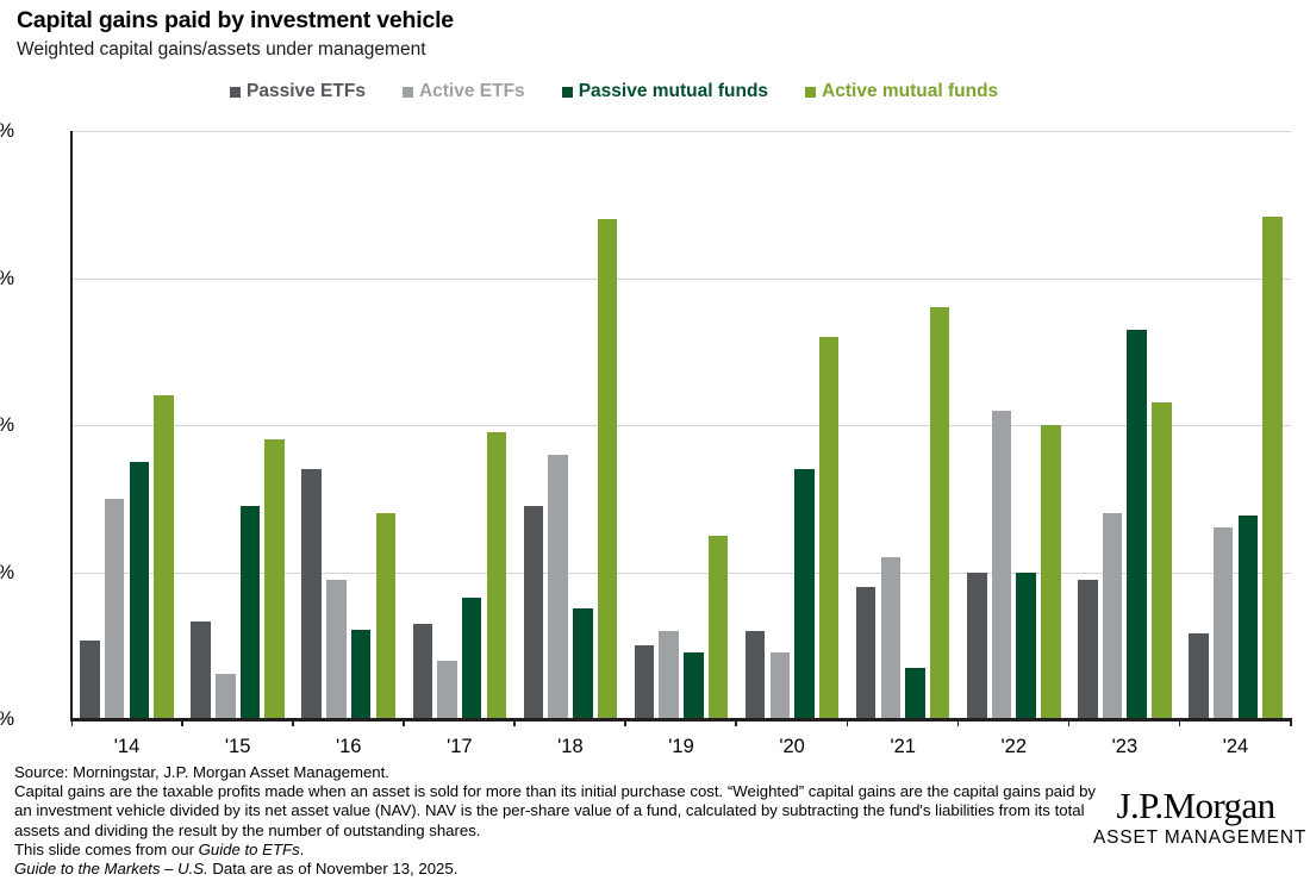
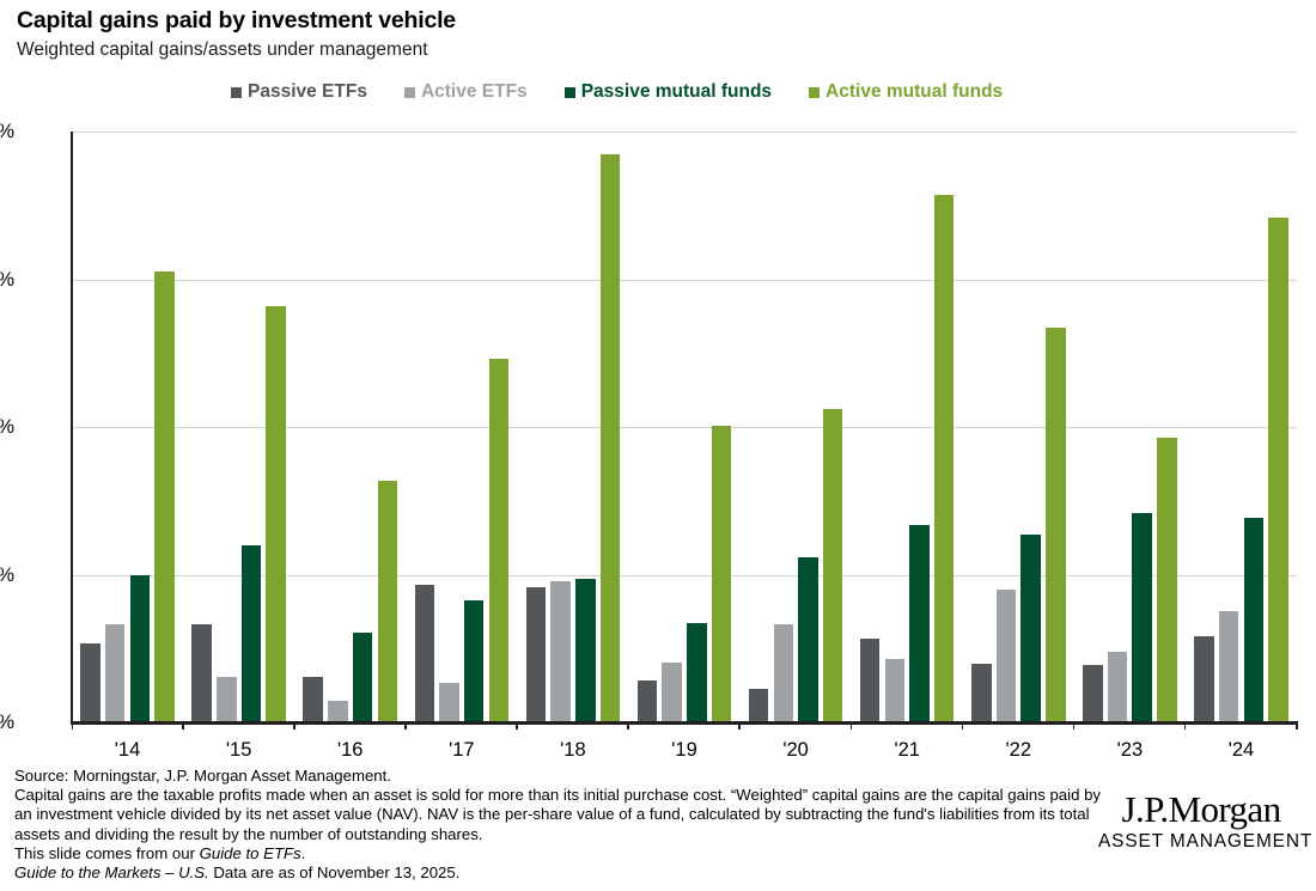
Active ETFs/'14: 3.0% -> 1.3%
Passive mutual funds/'14: 3.5% -> 2.0%
Active mutual funds/'14: 4.4% -> 6.1%
Passive mutual funds/'15: 2.9% -> 2.4%
Active mutual funds/'15: 3.8% -> 5.6%
Passive ETFs/'16: 3.4% -> 0.6%
Active ETFs/'16: 1.9% -> 0.3%
Active mutual funds/'16: 2.8% -> 3.3%
Passive ETFs/'17: 1.3% -> 1.9%
Active ETFs/'17: 0.8% -> 0.5%
Active mutual funds/'17: 3.9% -> 4.9%
Passive ETFs/'18: 2.9% -> 1.8%
Active ETFs/'18: 3.6% -> 1.9%
Passive mutual funds/'18: 1.5% -> 1.9%
Active mutual funds/'18: 6.8% -> 7.7%
Passive ETFs/'19: 1.0% -> 0.6%
Active ETFs/'19: 1.2% -> 0.8%
Passive mutual funds/'19: 0.9% -> 1.4%
Active mutual funds/'19: 2.5% -> 4.0%
Passive ETFs/'20: 1.2% -> 0.5%
Active ETFs/'20: 0.9% -> 1.3%
Passive mutual funds/'20: 3.4% -> 2.2%
Active mutual funds/'20: 5.2% -> 4.2%
Passive ETFs/'21: 1.8% -> 1.1%
Active ETFs/'21: 2.2% -> 0.9%
Passive mutual funds/'21: 0.7% -> 2.7%
Active mutual funds/'21: 5.6% -> 7.1%
Passive ETFs/'22: 2.0% -> 0.8%
Active ETFs/'22: 4.2% -> 1.8%
Passive mutual funds/'22: 2.0% -> 2.5%
Active mutual funds/'22: 4.0% -> 5.3%
Passive ETFs/'23: 1.9% -> 0.8%
Active ETFs/'23: 2.8% -> 1.0%
Passive mutual funds/'23: 5.3% -> 2.8%
Active mutual funds/'23: 4.3% -> 3.9%
Active ETFs/'24: 2.6% -> 1.5%
